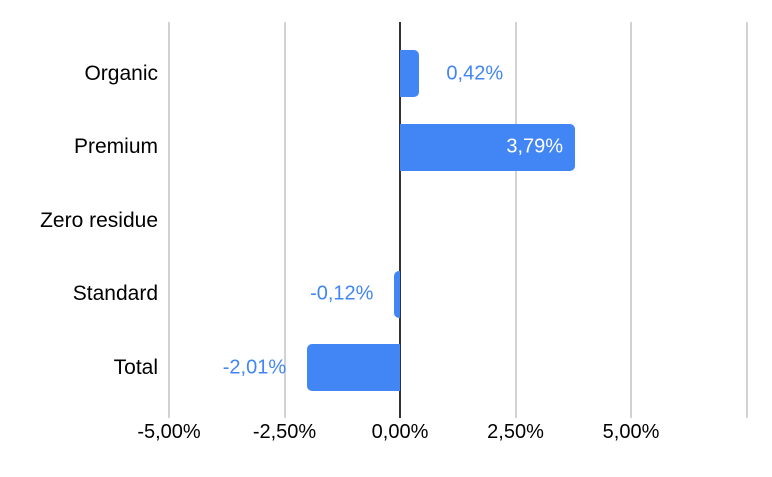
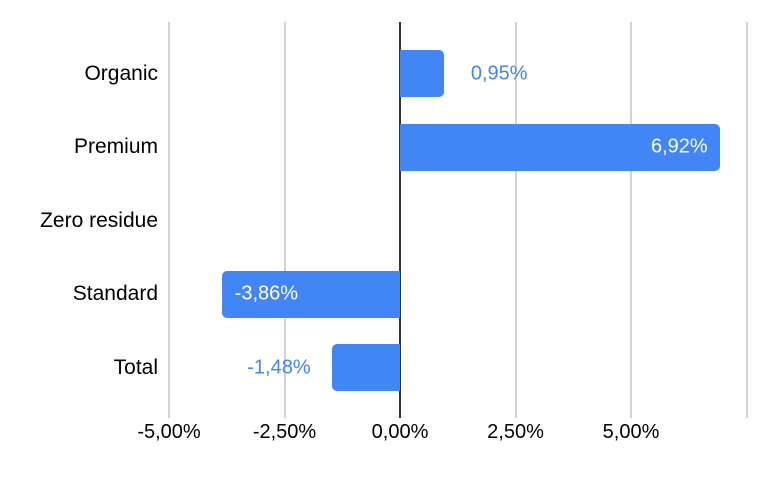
Organic: 0,42% -> 0,95%
Premium: 3,79% -> 6,92%
Standard: -0,12% -> -3,86%
Total: -2,01% -> -1,48%
